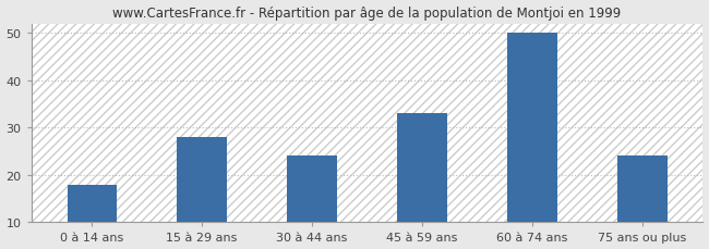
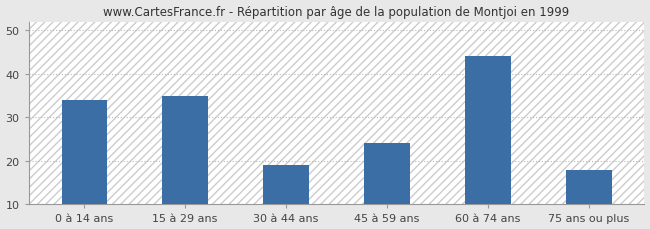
0 à 14 ans: 18 -> 34
15 à 29 ans: 28 -> 35
30 à 44 ans: 24 -> 19
45 à 59 ans: 33 -> 24
60 à 74 ans: 50 -> 44
75 ans ou plus: 24 -> 18
